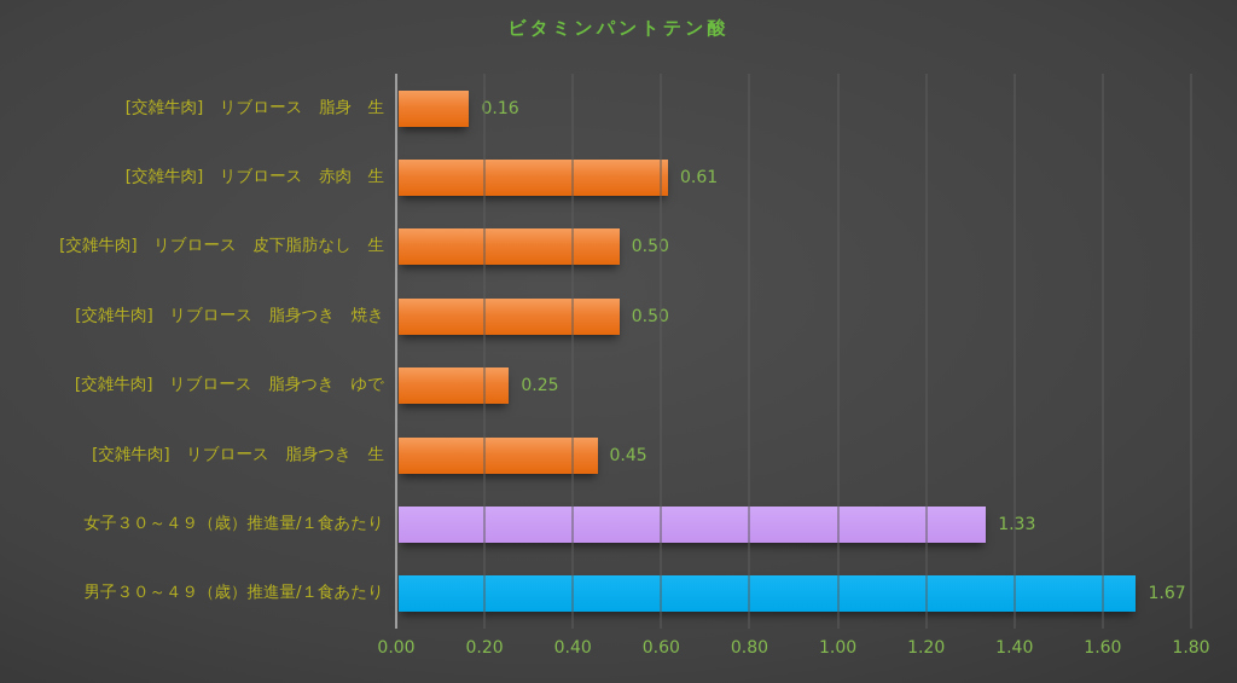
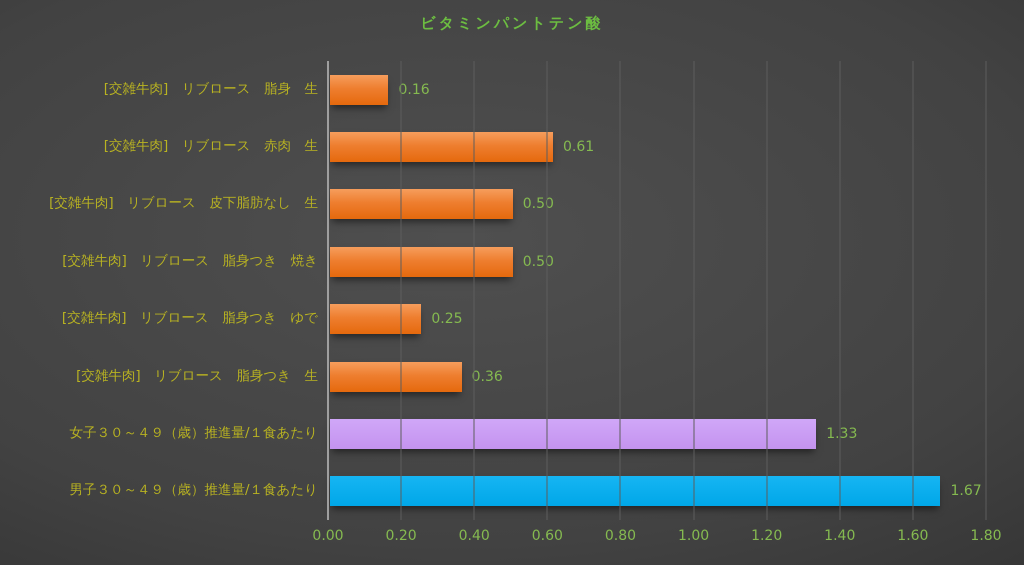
[交雑牛肉] リブロース 脂身つき 生: 0.45 -> 0.36
